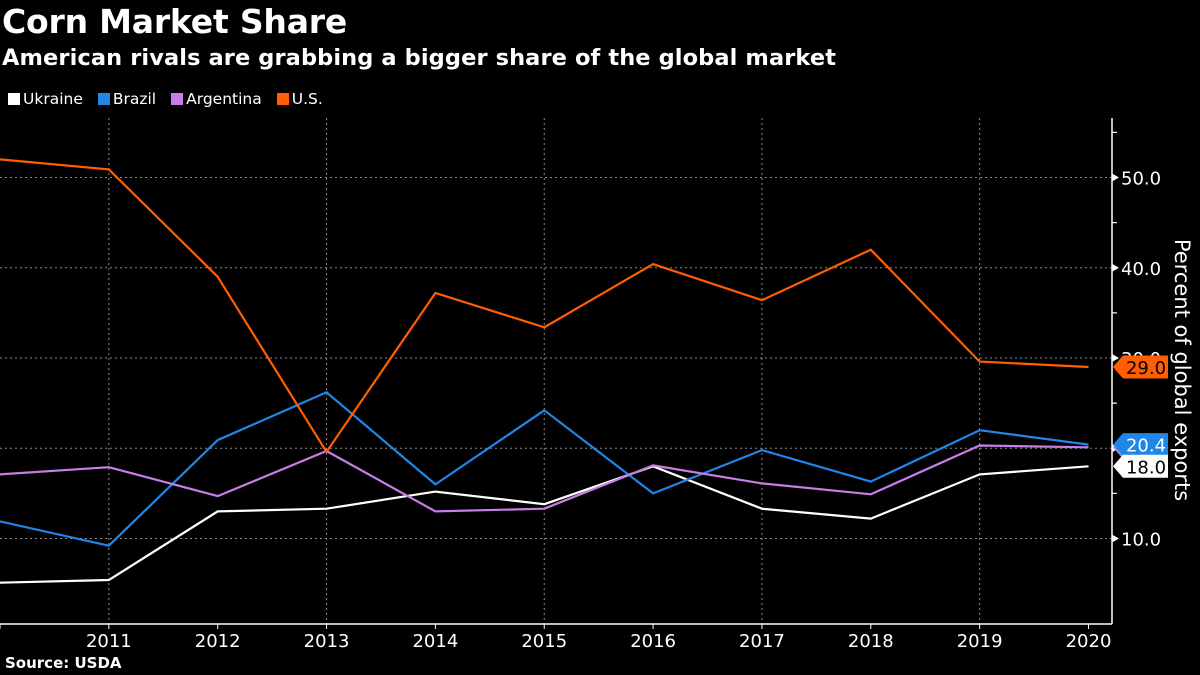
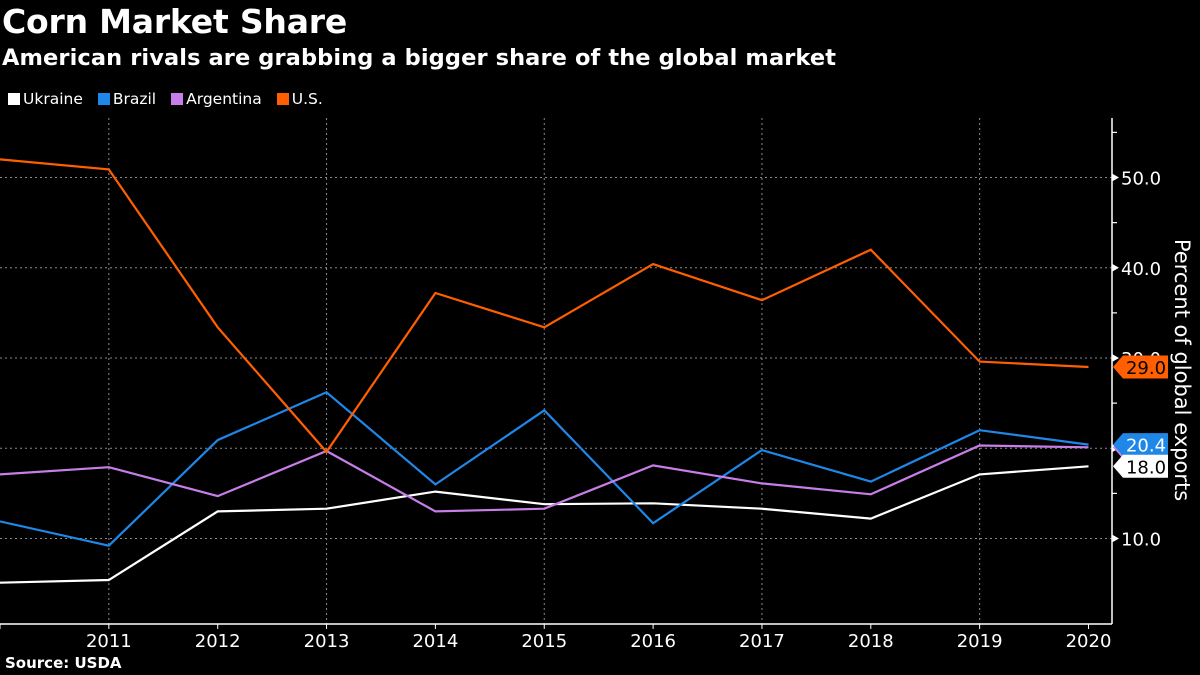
U.S./2012: 39 -> 33
Ukraine/2016: 18 -> 14
Brazil/2016: 15 -> 12
